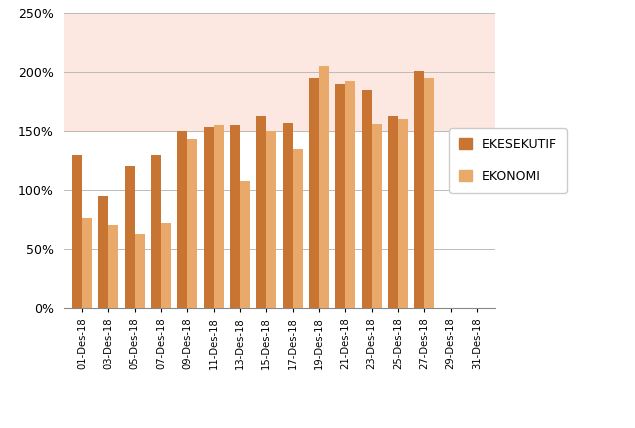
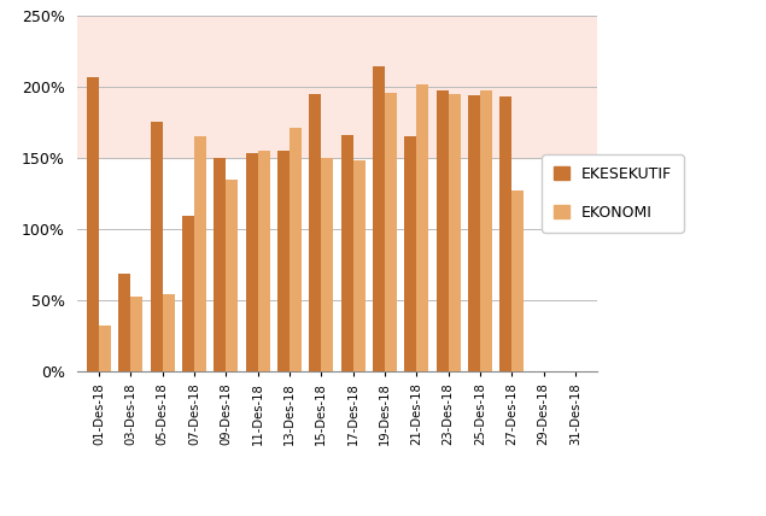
EKESEKUTIF/01-Des-18: 130% -> 207%
EKONOMI/01-Des-18: 76% -> 32%
EKESEKUTIF/03-Des-18: 95% -> 69%
EKONOMI/03-Des-18: 70% -> 53%
EKESEKUTIF/05-Des-18: 120% -> 175%
EKONOMI/05-Des-18: 63% -> 54%
EKESEKUTIF/07-Des-18: 130% -> 109%
EKONOMI/07-Des-18: 72% -> 165%
EKONOMI/09-Des-18: 143% -> 135%
EKONOMI/13-Des-18: 108% -> 171%
EKESEKUTIF/15-Des-18: 163% -> 195%
EKESEKUTIF/17-Des-18: 157% -> 166%
EKONOMI/17-Des-18: 135% -> 148%
EKESEKUTIF/19-Des-18: 195% -> 214%
EKONOMI/19-Des-18: 205% -> 196%
EKESEKUTIF/21-Des-18: 190% -> 165%
EKONOMI/21-Des-18: 192% -> 202%
EKESEKUTIF/23-Des-18: 185% -> 197%
EKONOMI/23-Des-18: 156% -> 195%
EKESEKUTIF/25-Des-18: 163% -> 194%
EKONOMI/25-Des-18: 160% -> 197%
EKESEKUTIF/27-Des-18: 201% -> 193%
EKONOMI/27-Des-18: 195% -> 127%
